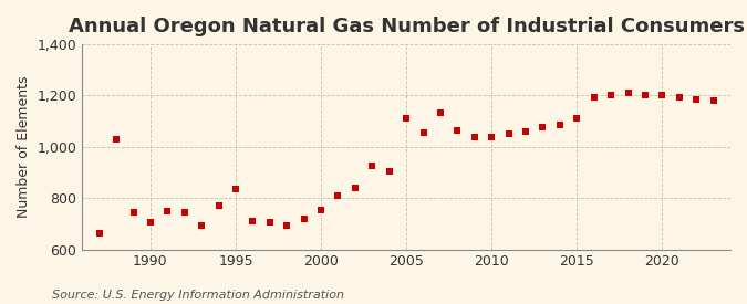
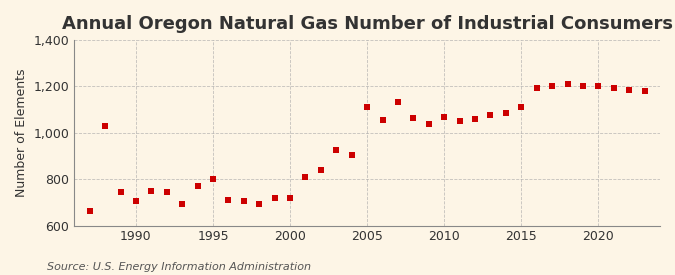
1995: 835 -> 800
2000: 755 -> 720
2010: 1,040 -> 1,070
